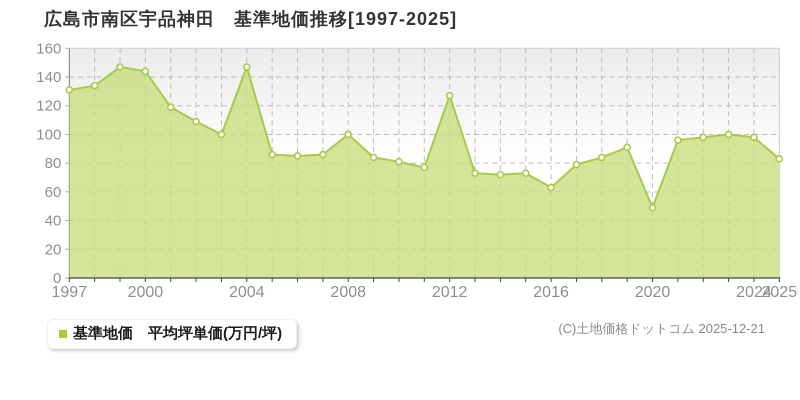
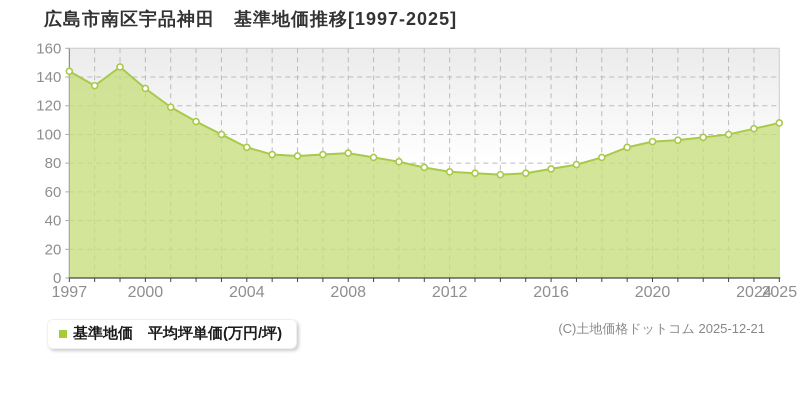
1997: 131 -> 144
2000: 144 -> 132
2004: 147 -> 91
2008: 100 -> 87
2012: 127 -> 74
2016: 63 -> 76
2020: 49 -> 95
2024: 98 -> 104
2025: 83 -> 108
